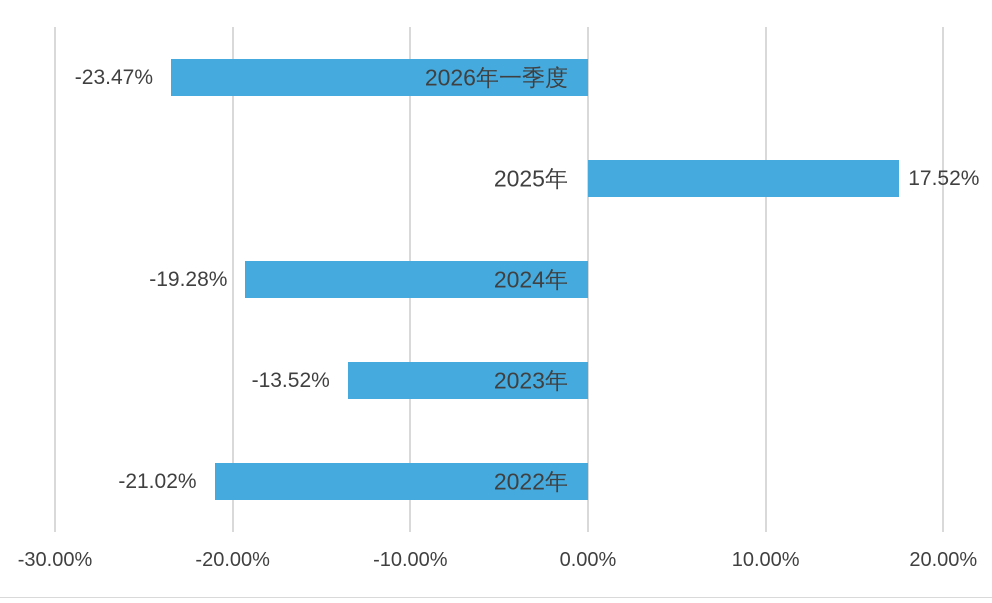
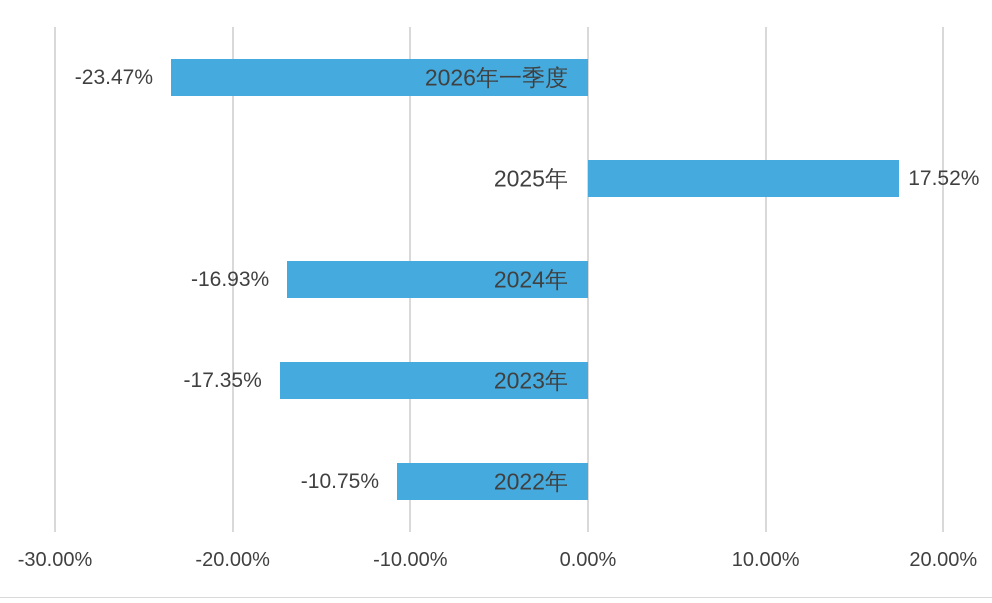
2024年: -19.28% -> -16.93%
2023年: -13.52% -> -17.35%
2022年: -21.02% -> -10.75%
